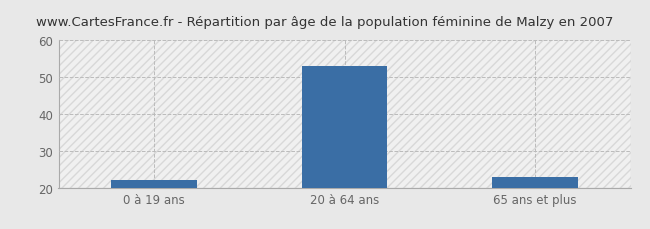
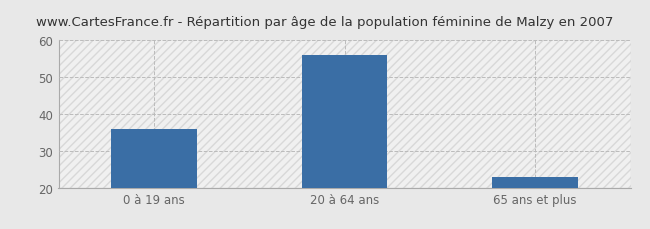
0 à 19 ans: 22 -> 36
20 à 64 ans: 53 -> 56
